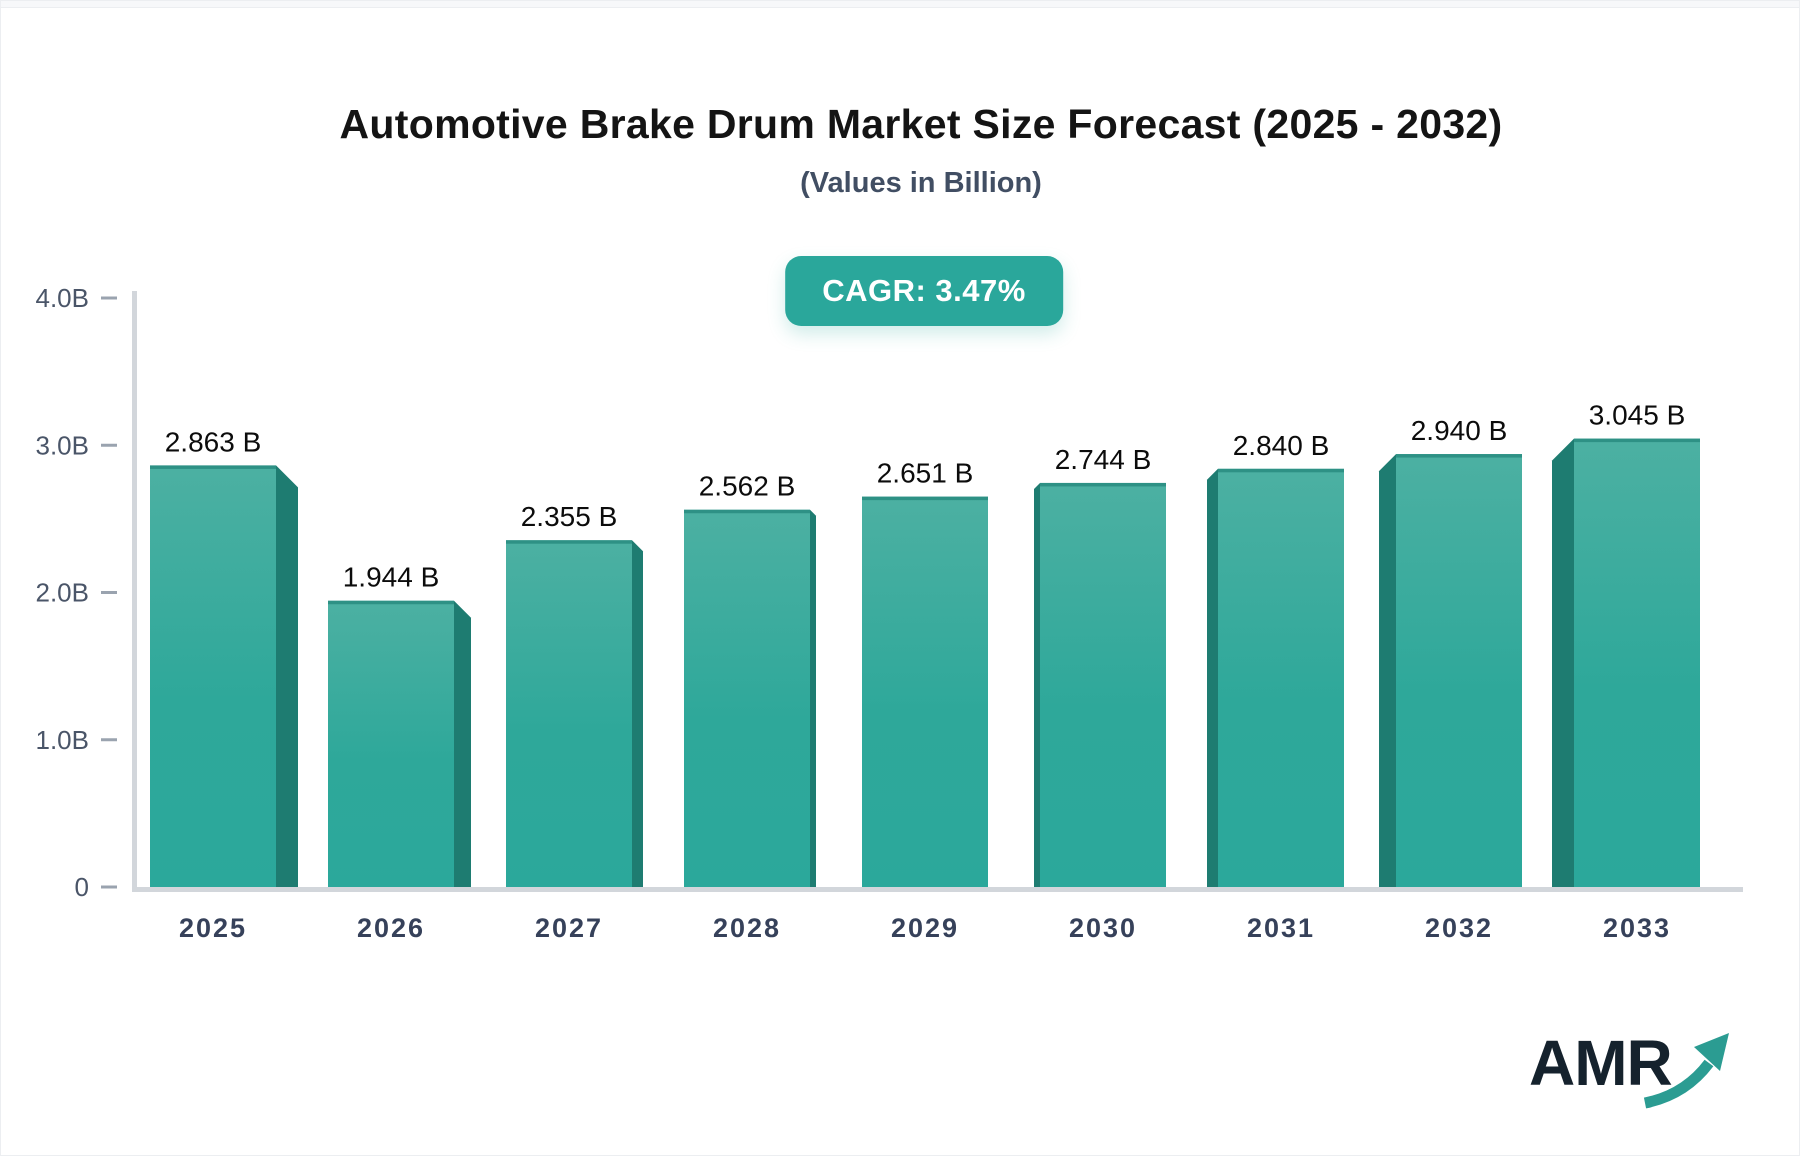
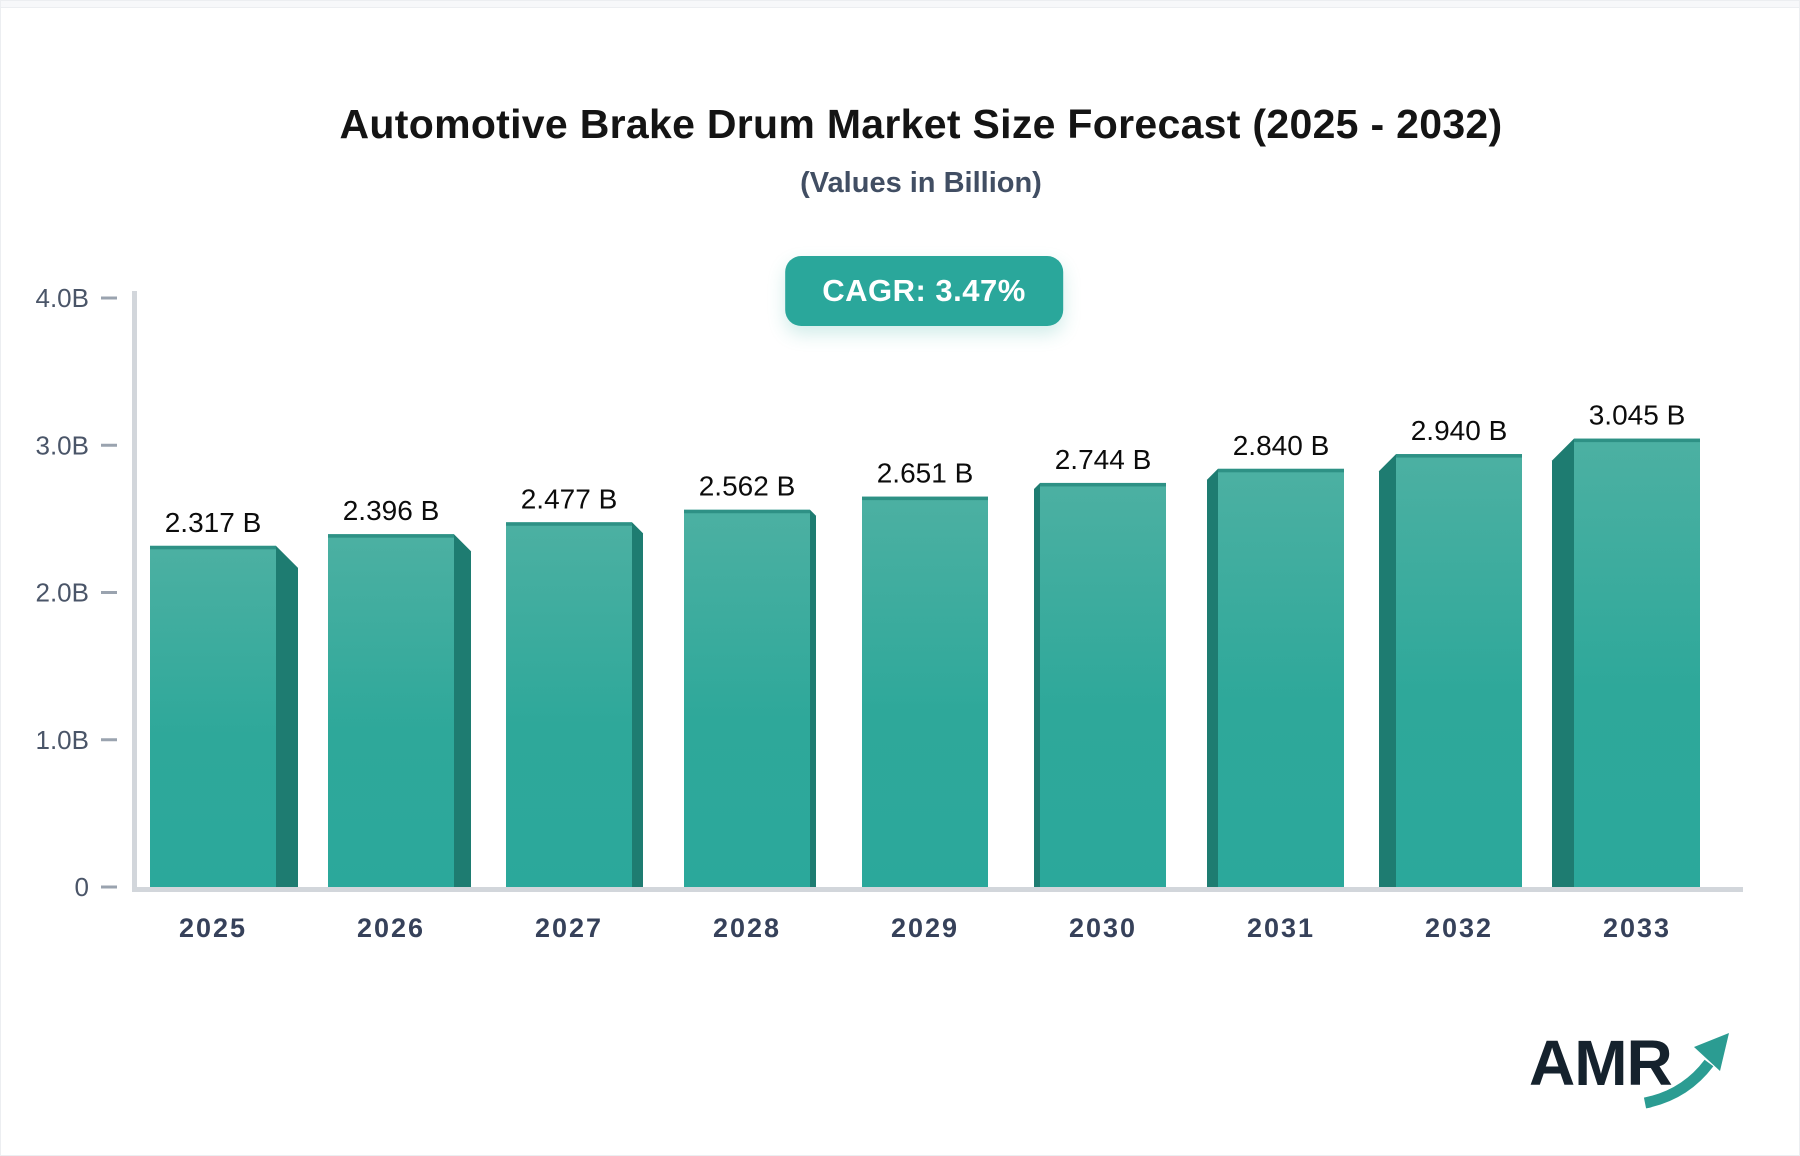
2025: 2.863 -> 2.317
2026: 1.944 -> 2.396
2027: 2.355 -> 2.477
